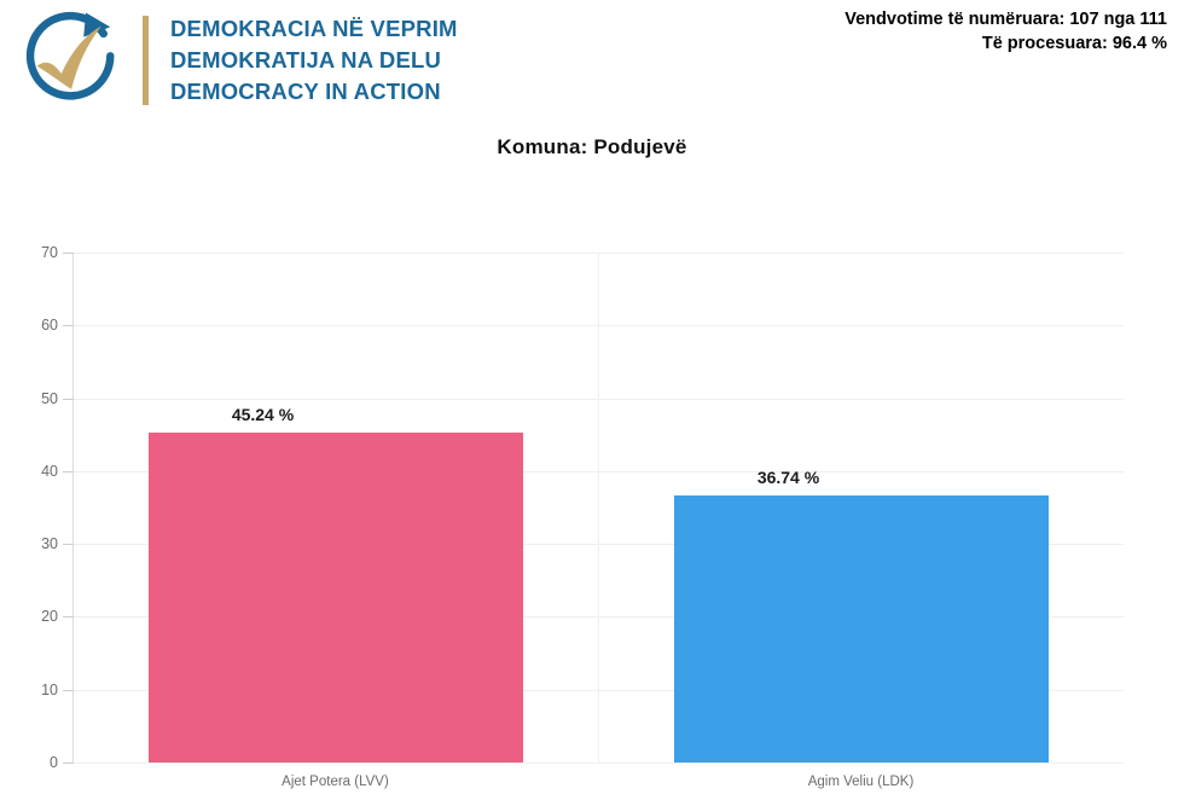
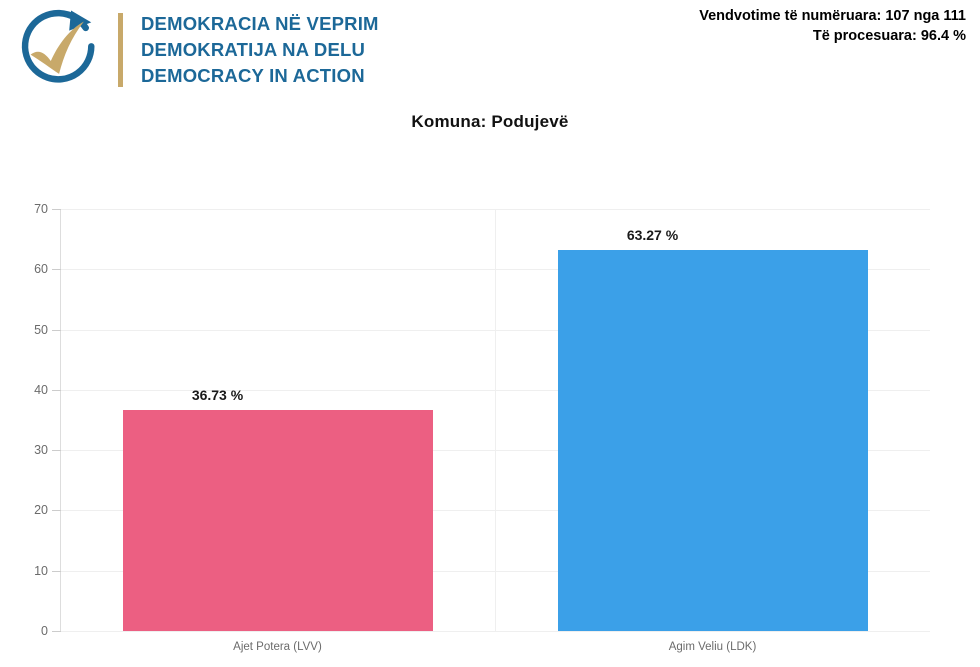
Ajet Potera (LVV): 45.24 -> 36.73
Agim Veliu (LDK): 36.74 -> 63.27
